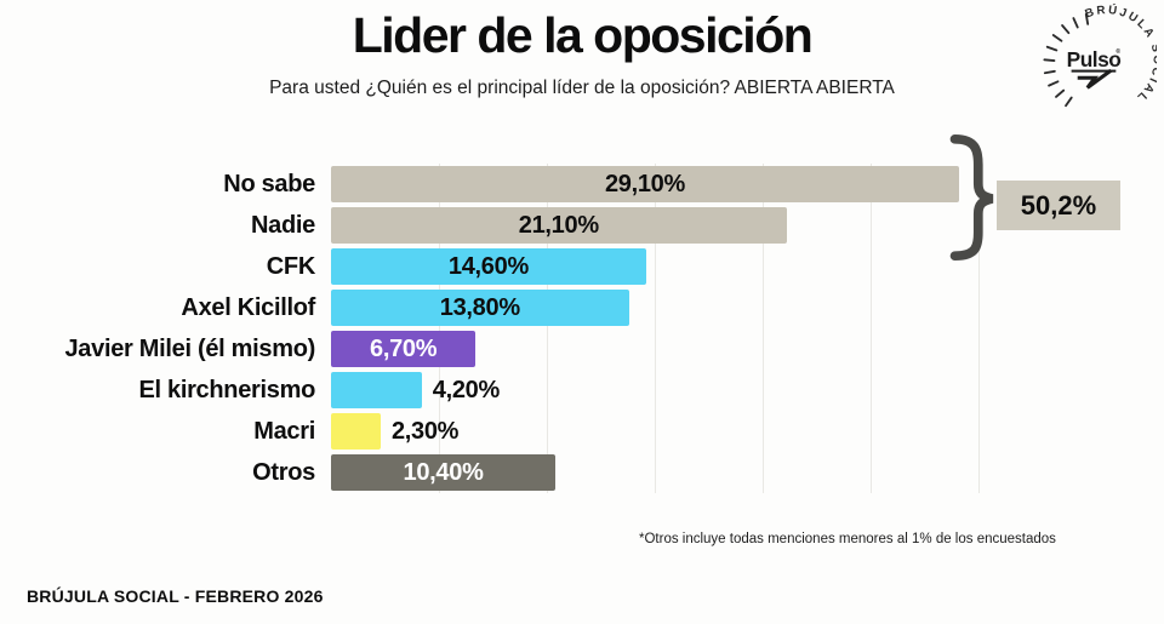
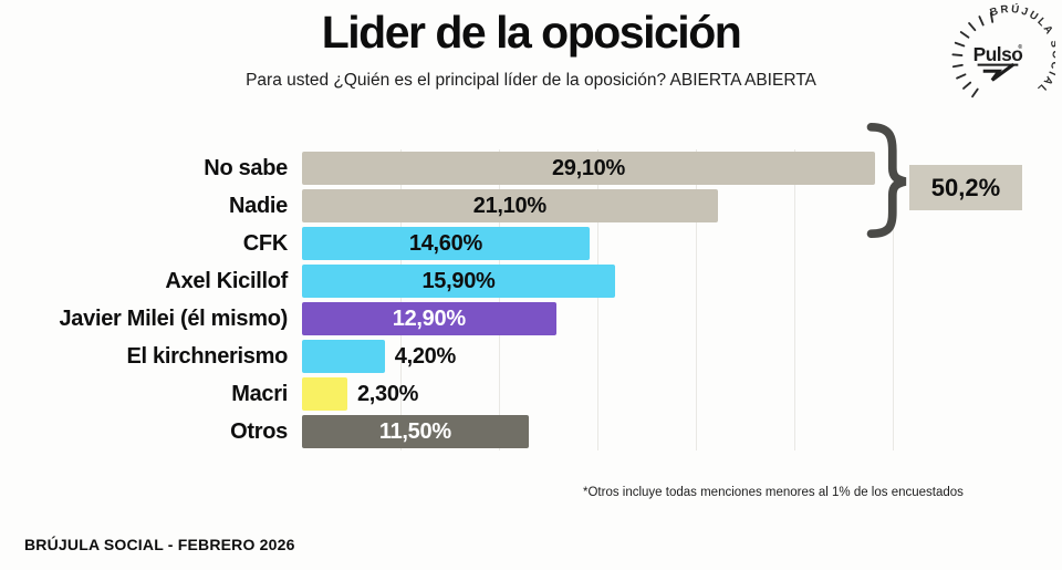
Axel Kicillof: 13,80% -> 15,90%
Javier Milei (él mismo): 6,70% -> 12,90%
Otros: 10,40% -> 11,50%
